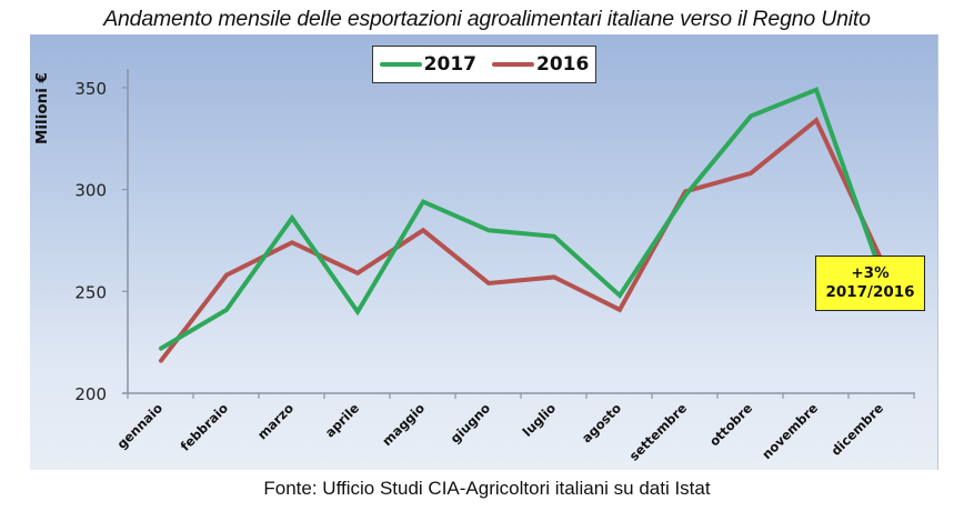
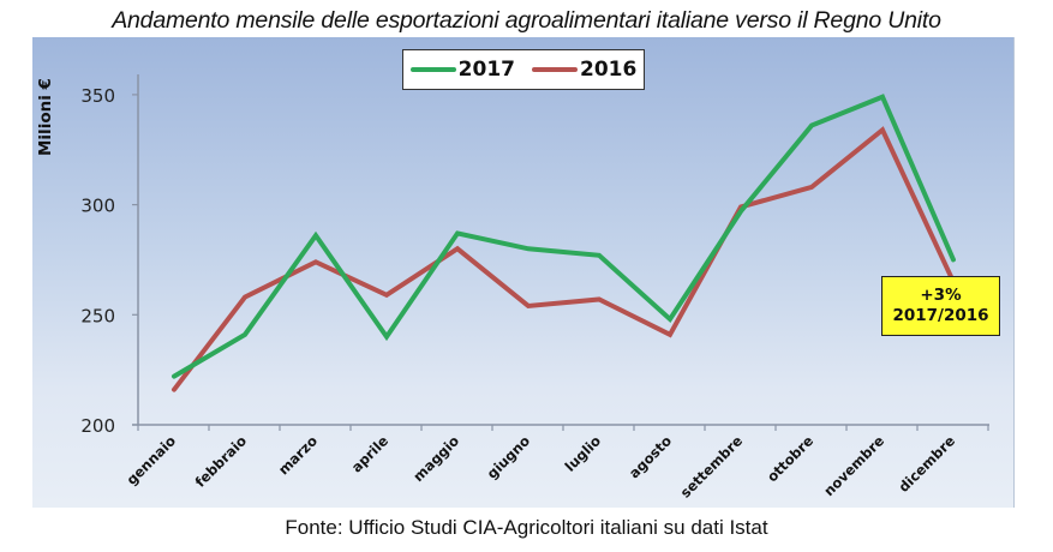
2017/maggio: 294 -> 287
2017/dicembre: 258 -> 275
